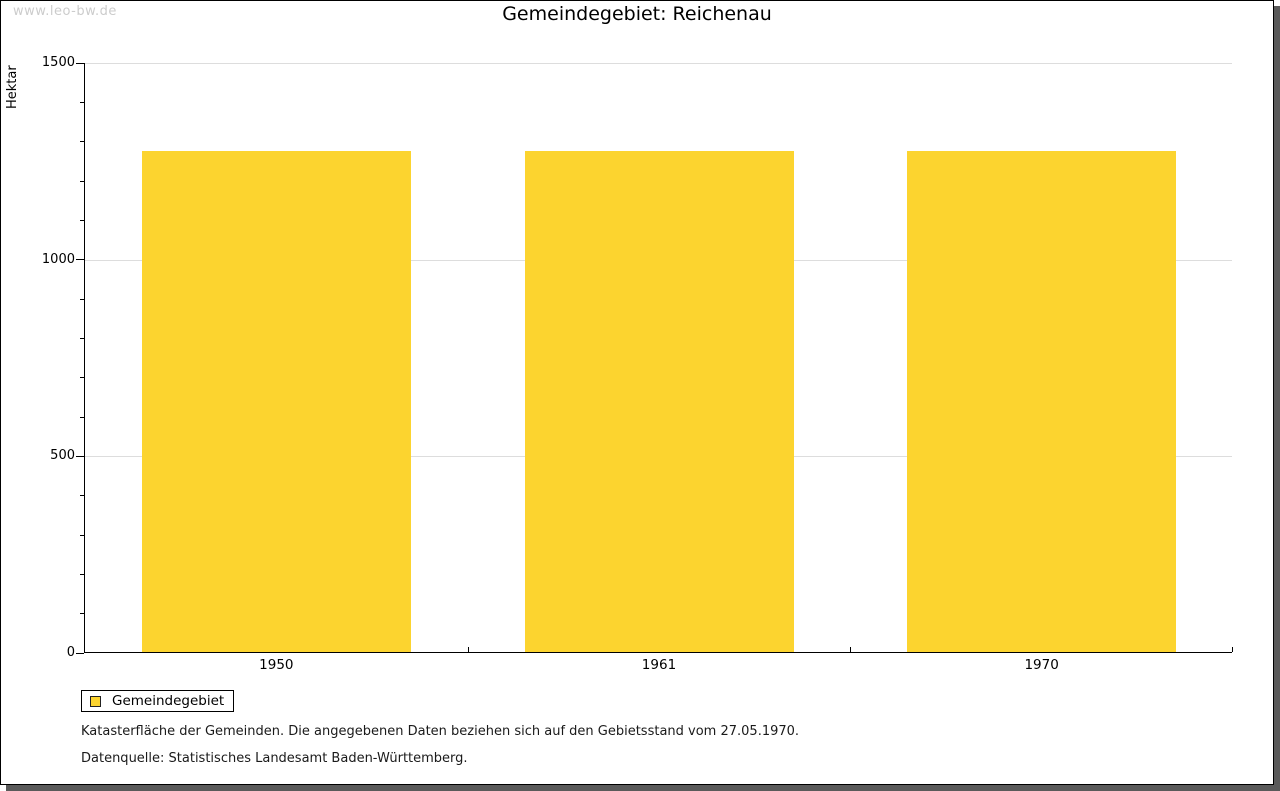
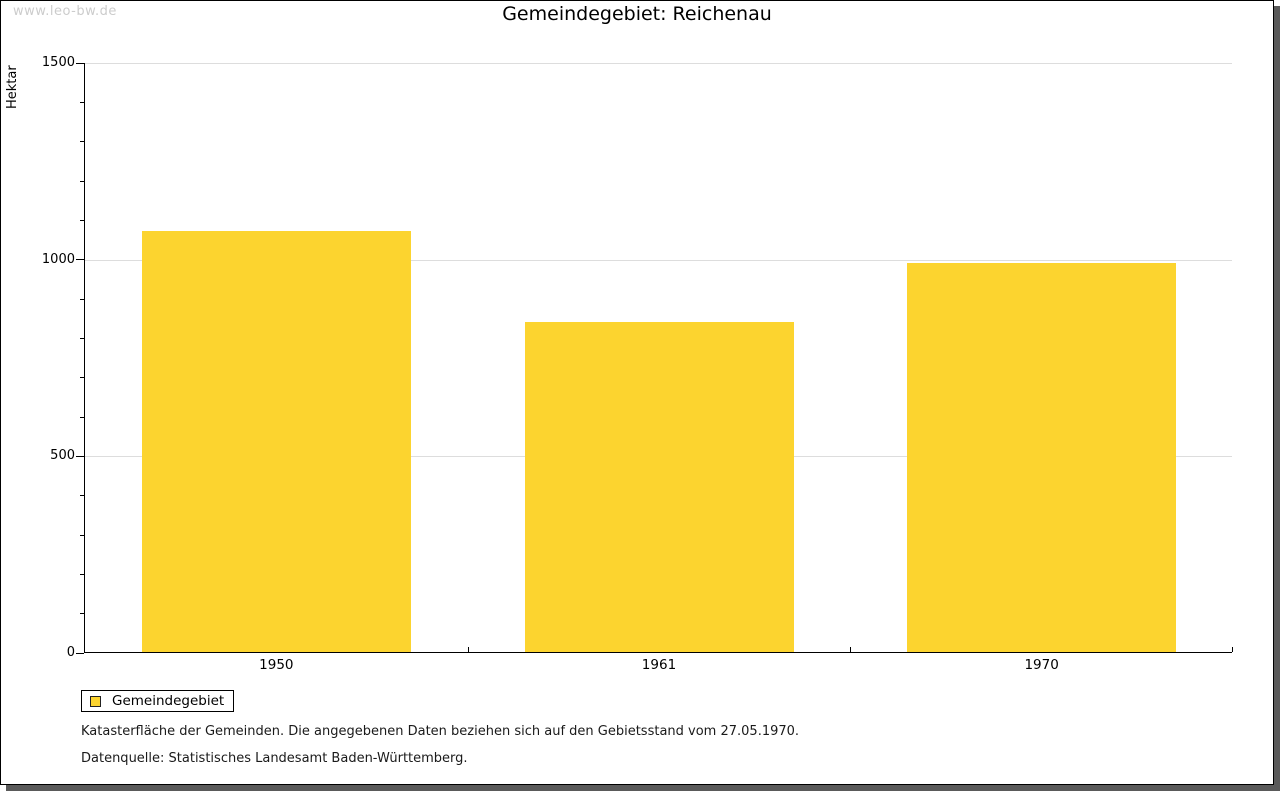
1950: 1270 -> 1070
1961: 1270 -> 840
1970: 1270 -> 990
